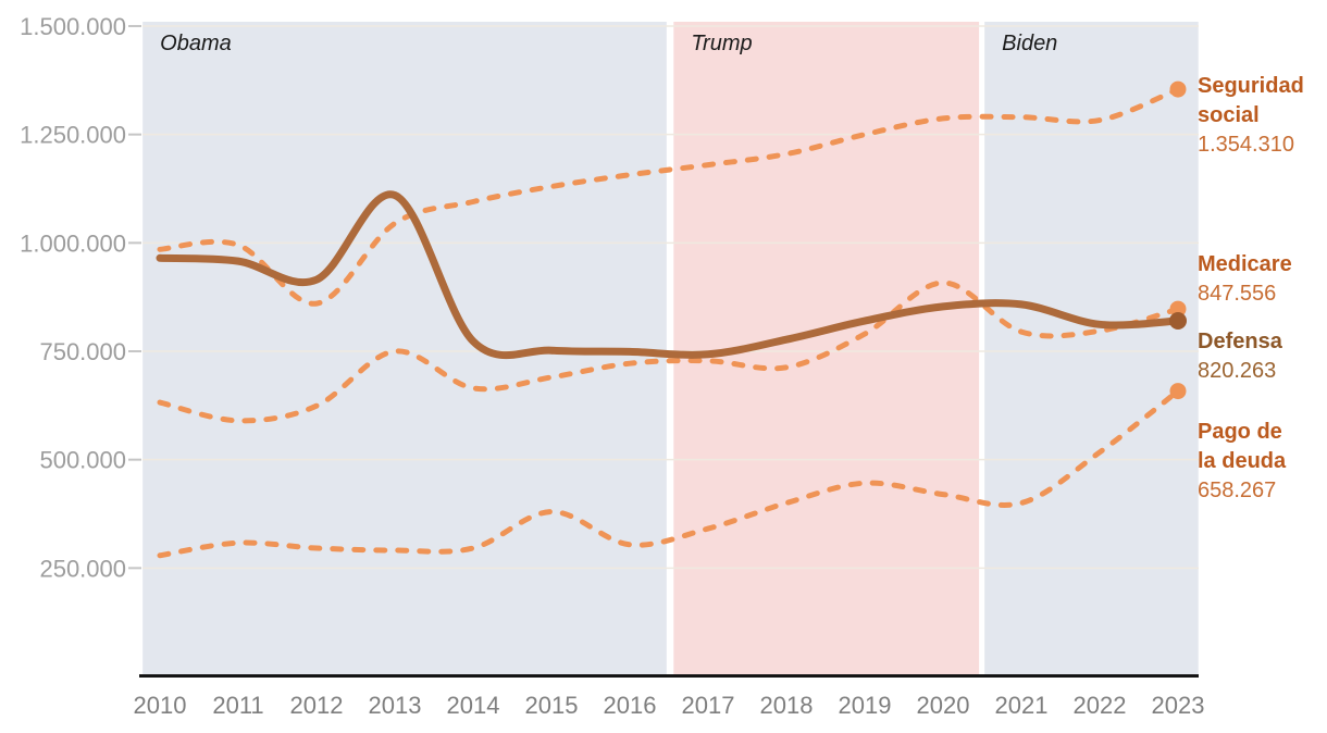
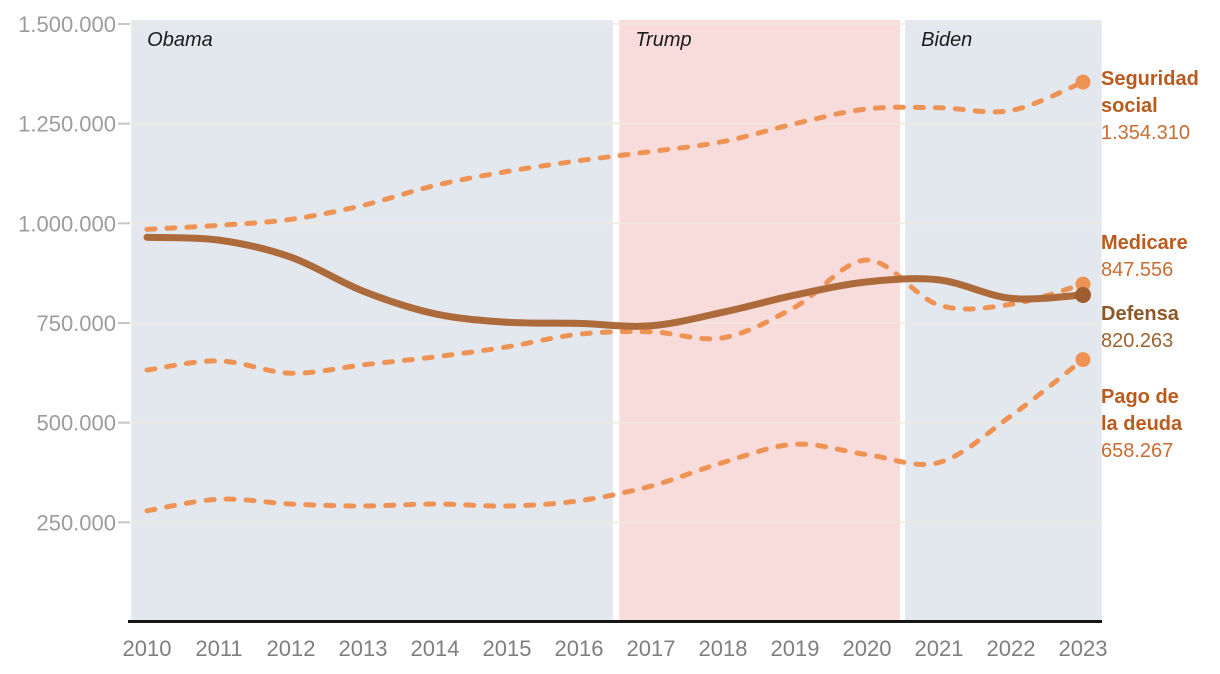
Medicare/2011: 590000 -> 660000
Seguridad social/2012: 860000 -> 1010000
Medicare/2013: 750000 -> 640000
Defensa/2013: 1110000 -> 830000
Pago de la deuda/2015: 380000 -> 290000
